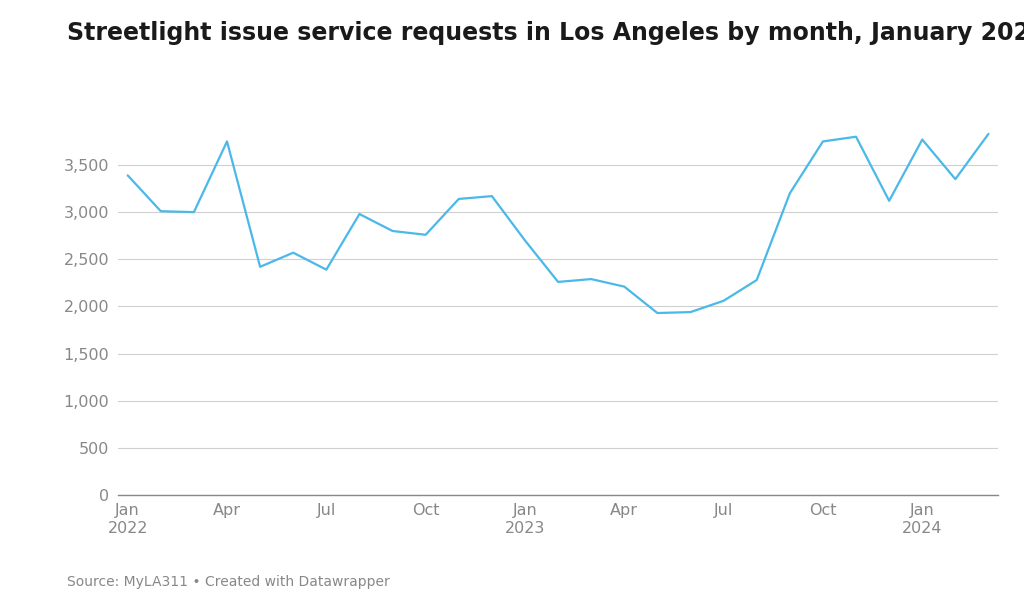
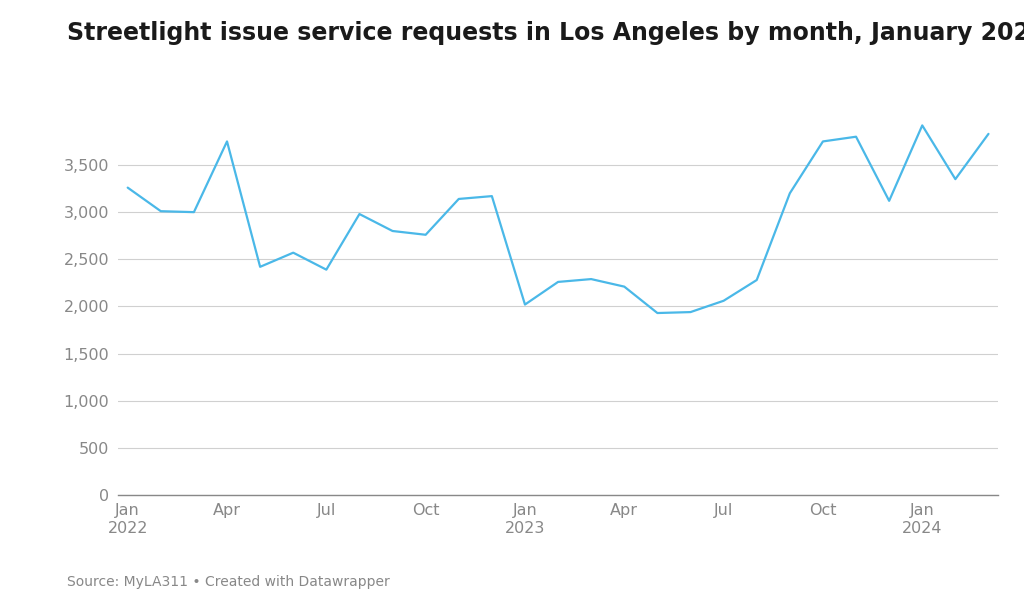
Jan 2022: 3,390 -> 3,260
Jan 2023: 2,700 -> 2,020
Jan 2024: 3,770 -> 3,920
